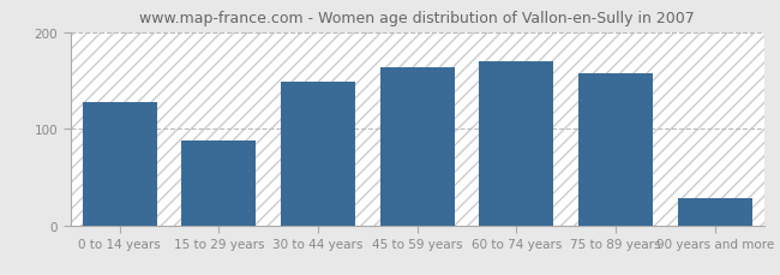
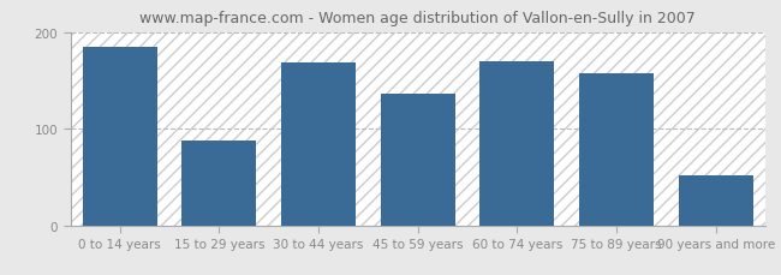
0 to 14 years: 128 -> 184
30 to 44 years: 148 -> 168
45 to 59 years: 163 -> 136
90 years and more: 28 -> 52
